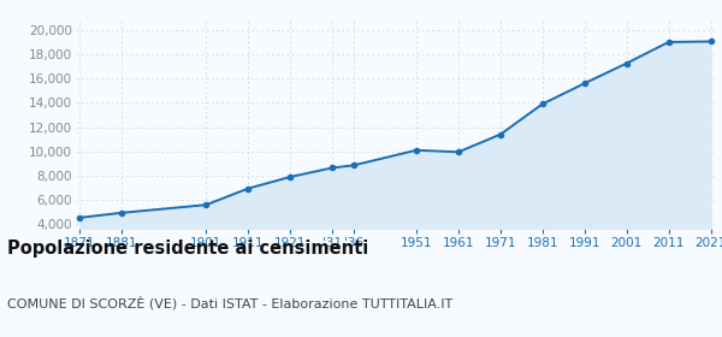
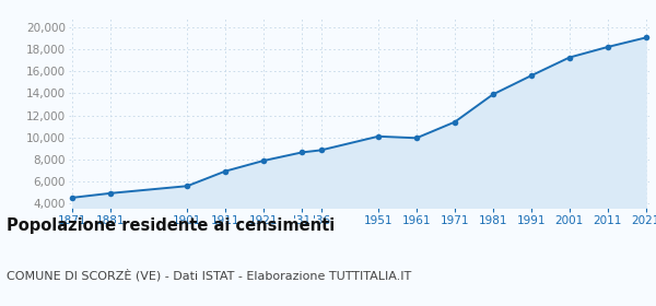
2011: 19,000 -> 18,200
